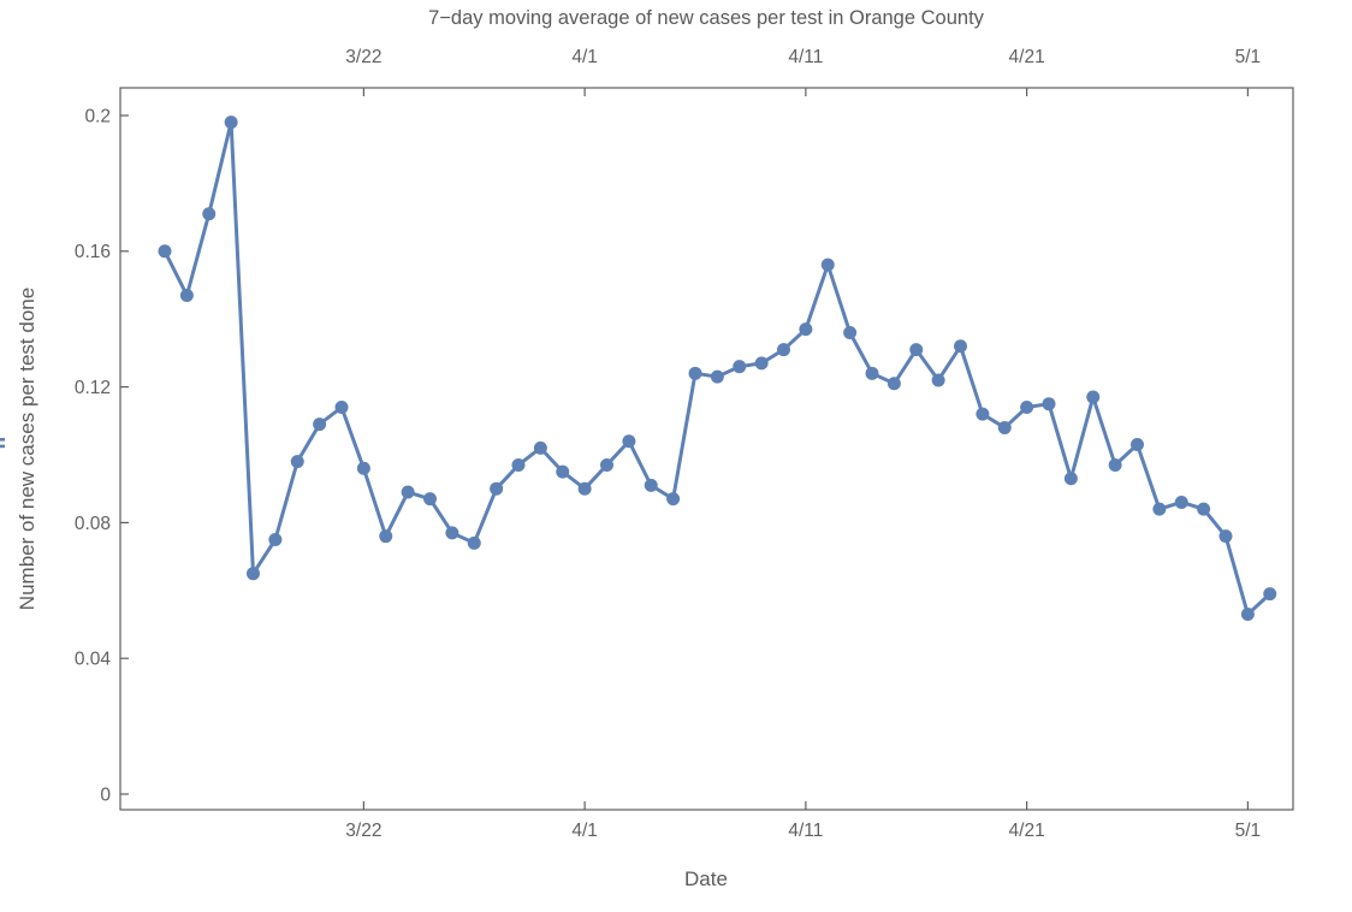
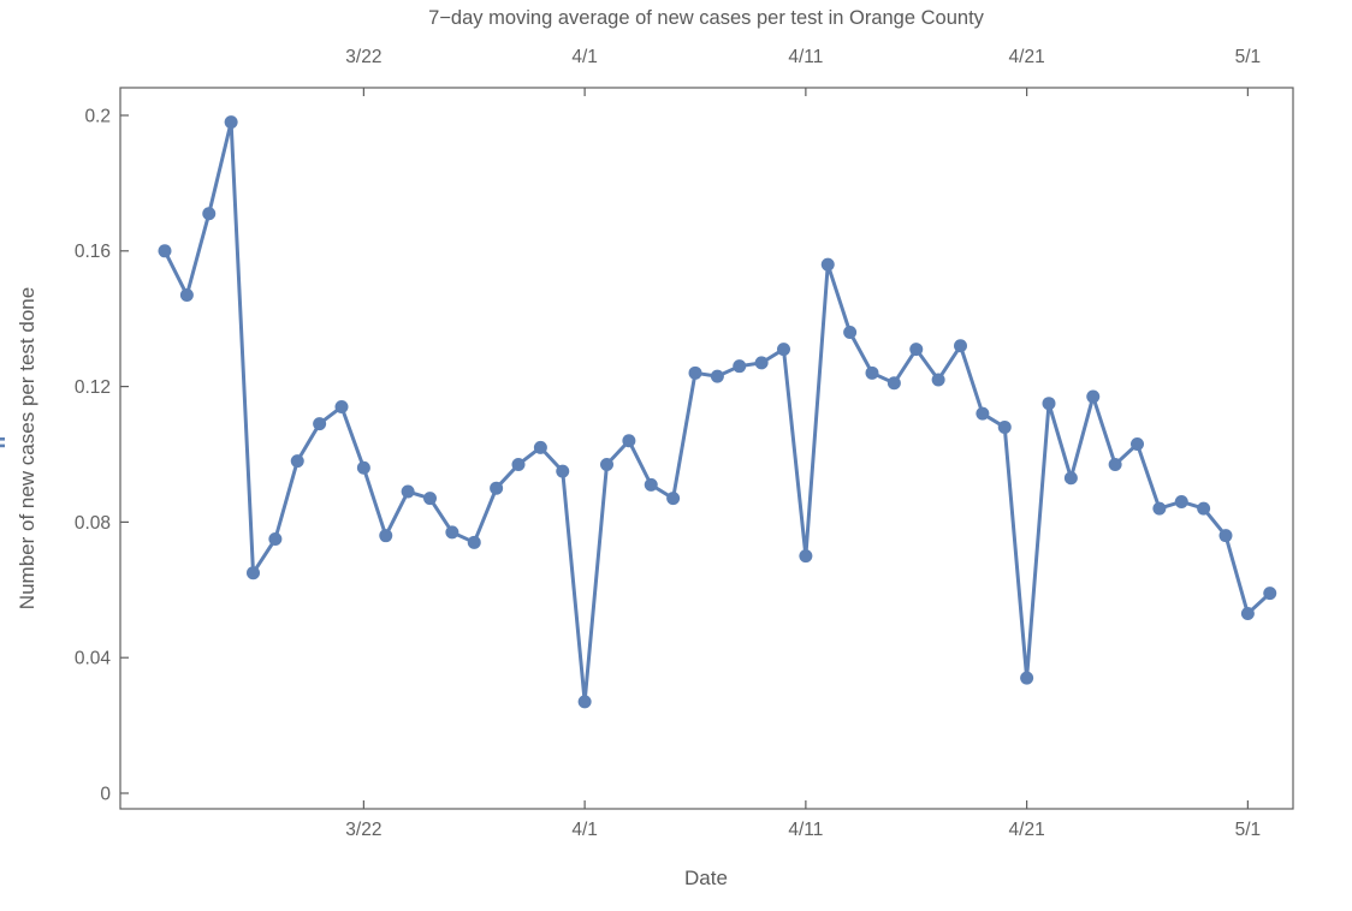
4/1: 0.090 -> 0.027
4/11: 0.137 -> 0.070
4/21: 0.114 -> 0.034
